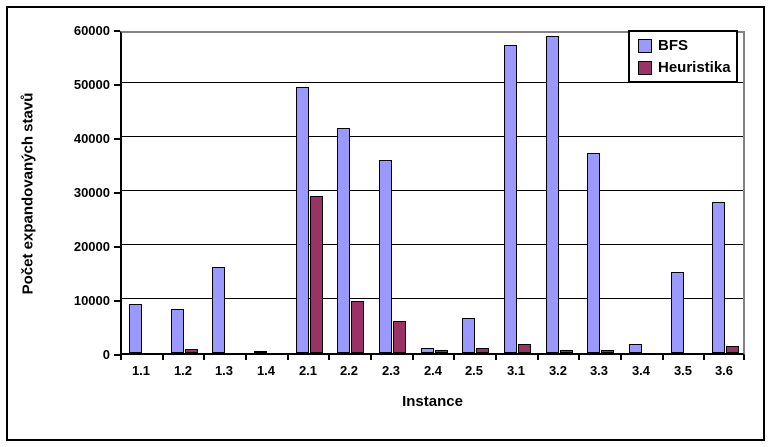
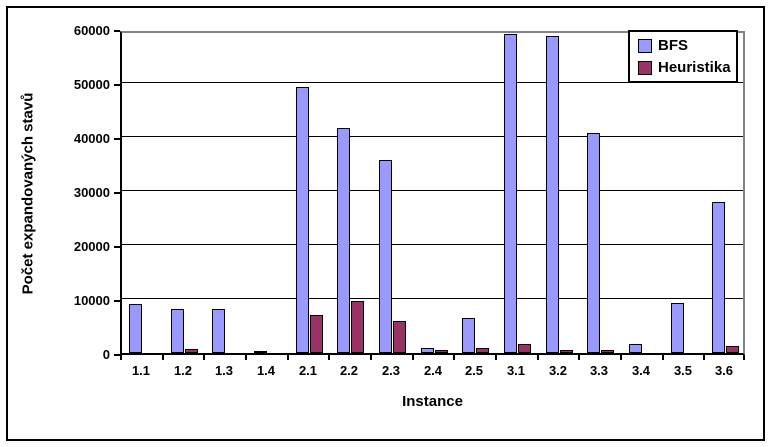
BFS/1.3: 16000 -> 8000
Heuristika/2.1: 29000 -> 7000
BFS/3.1: 57000 -> 59000
BFS/3.3: 37000 -> 41000
BFS/3.5: 15000 -> 9000
